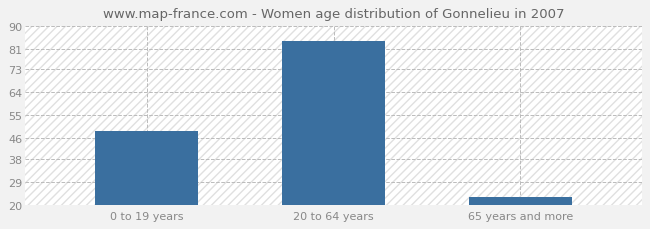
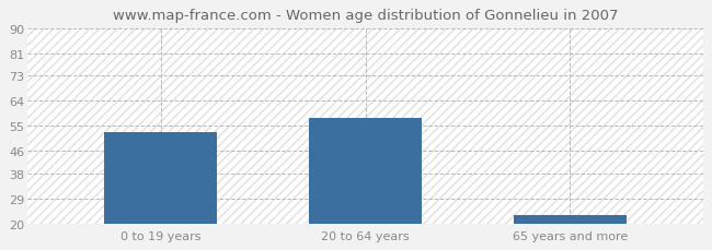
0 to 19 years: 49 -> 53
20 to 64 years: 84 -> 58
